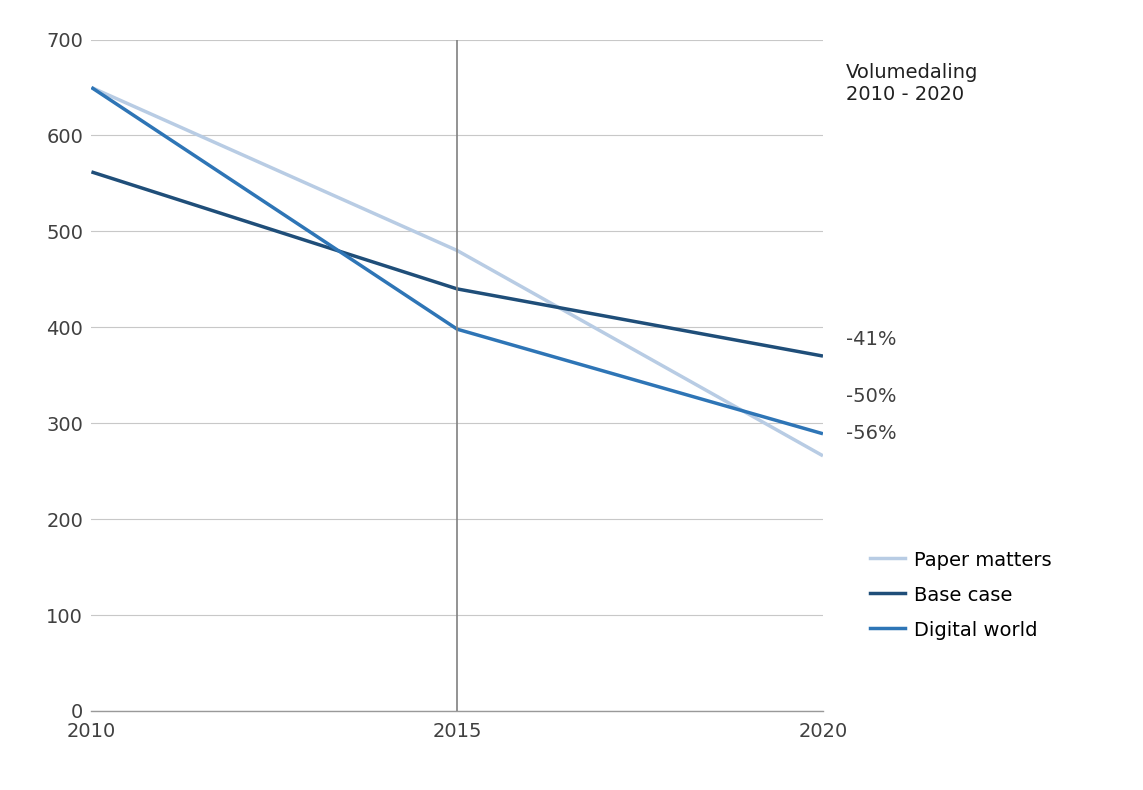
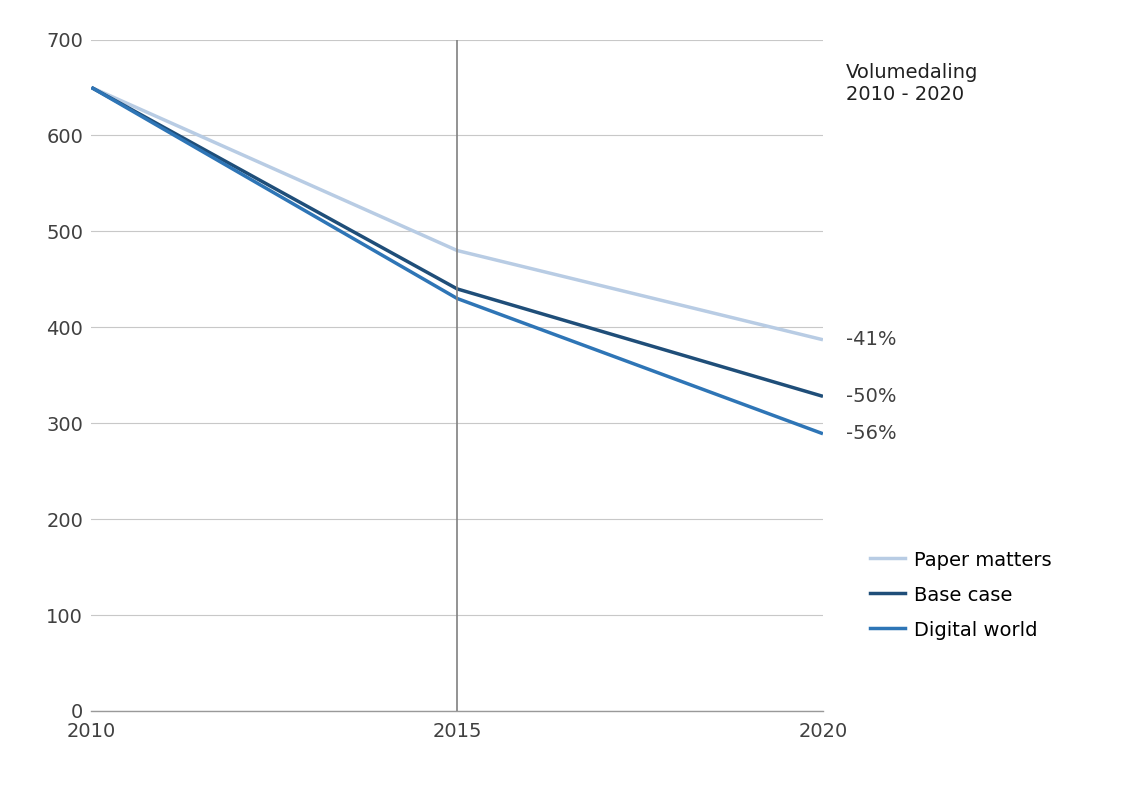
Base case/2010: 562 -> 650
Digital world/2015: 398 -> 430
Paper matters/2020: 266 -> 387
Base case/2020: 370 -> 328
